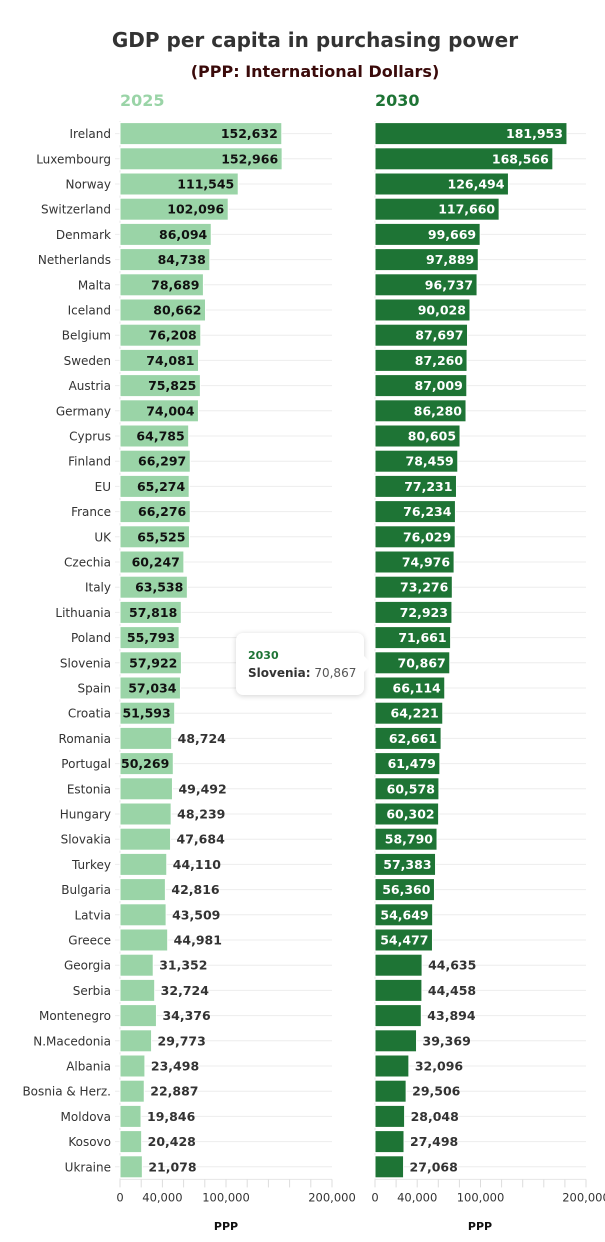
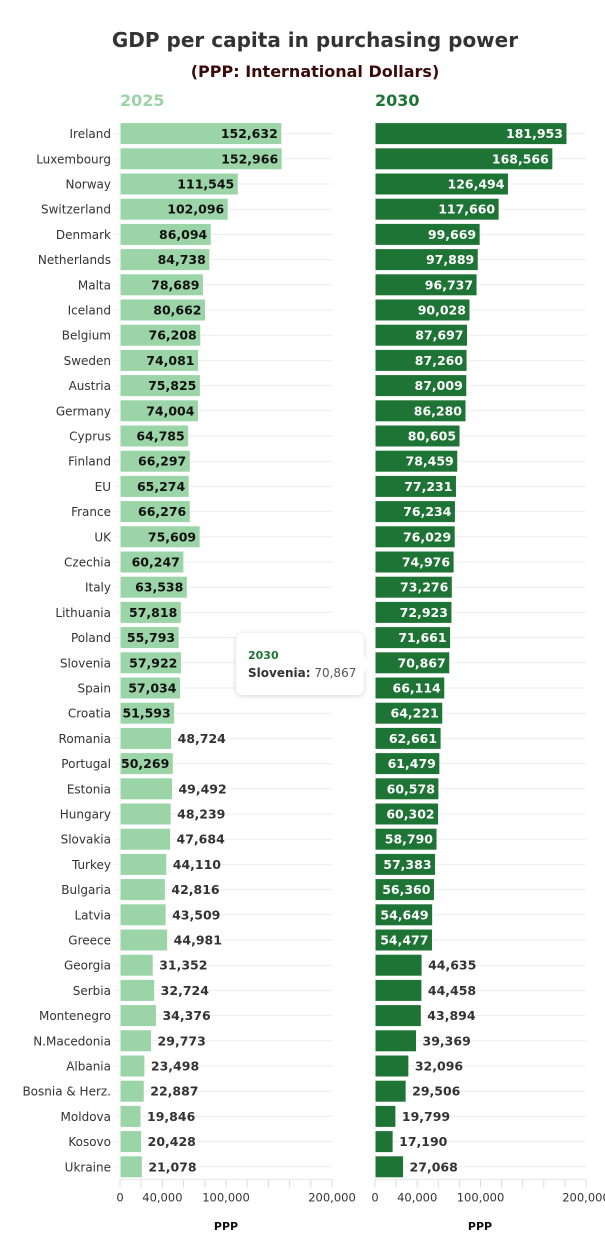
2025/UK: 65,525 -> 75,609
2030/Moldova: 28,048 -> 19,799
2030/Kosovo: 27,498 -> 17,190
